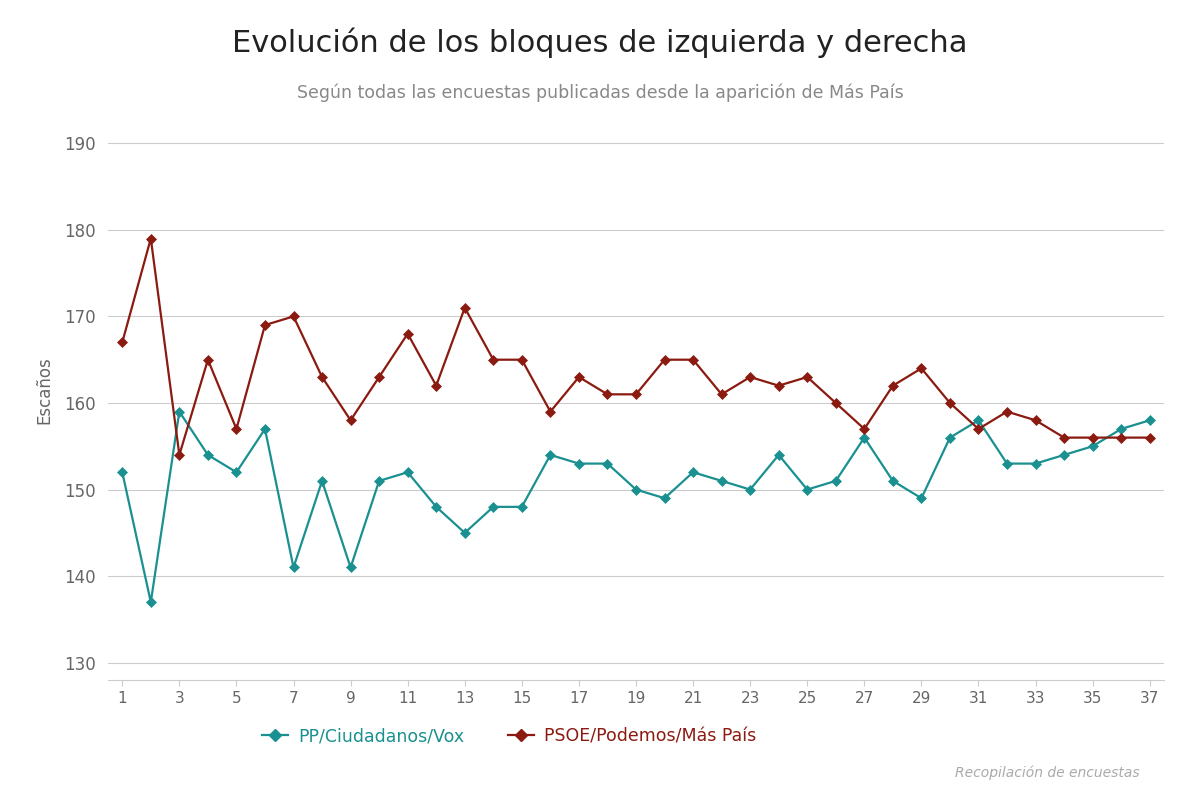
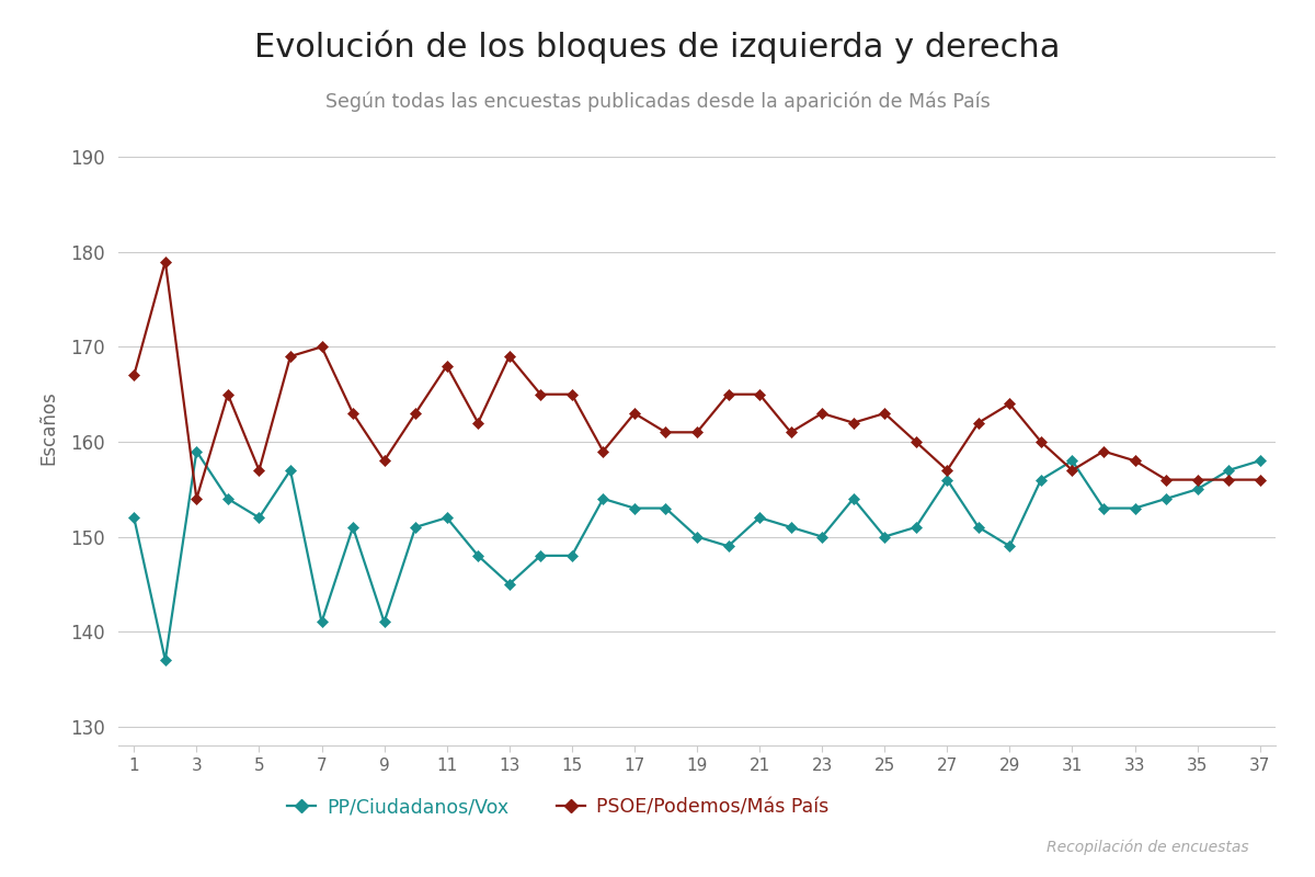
PSOE/Podemos/Más País/13: 171 -> 169
